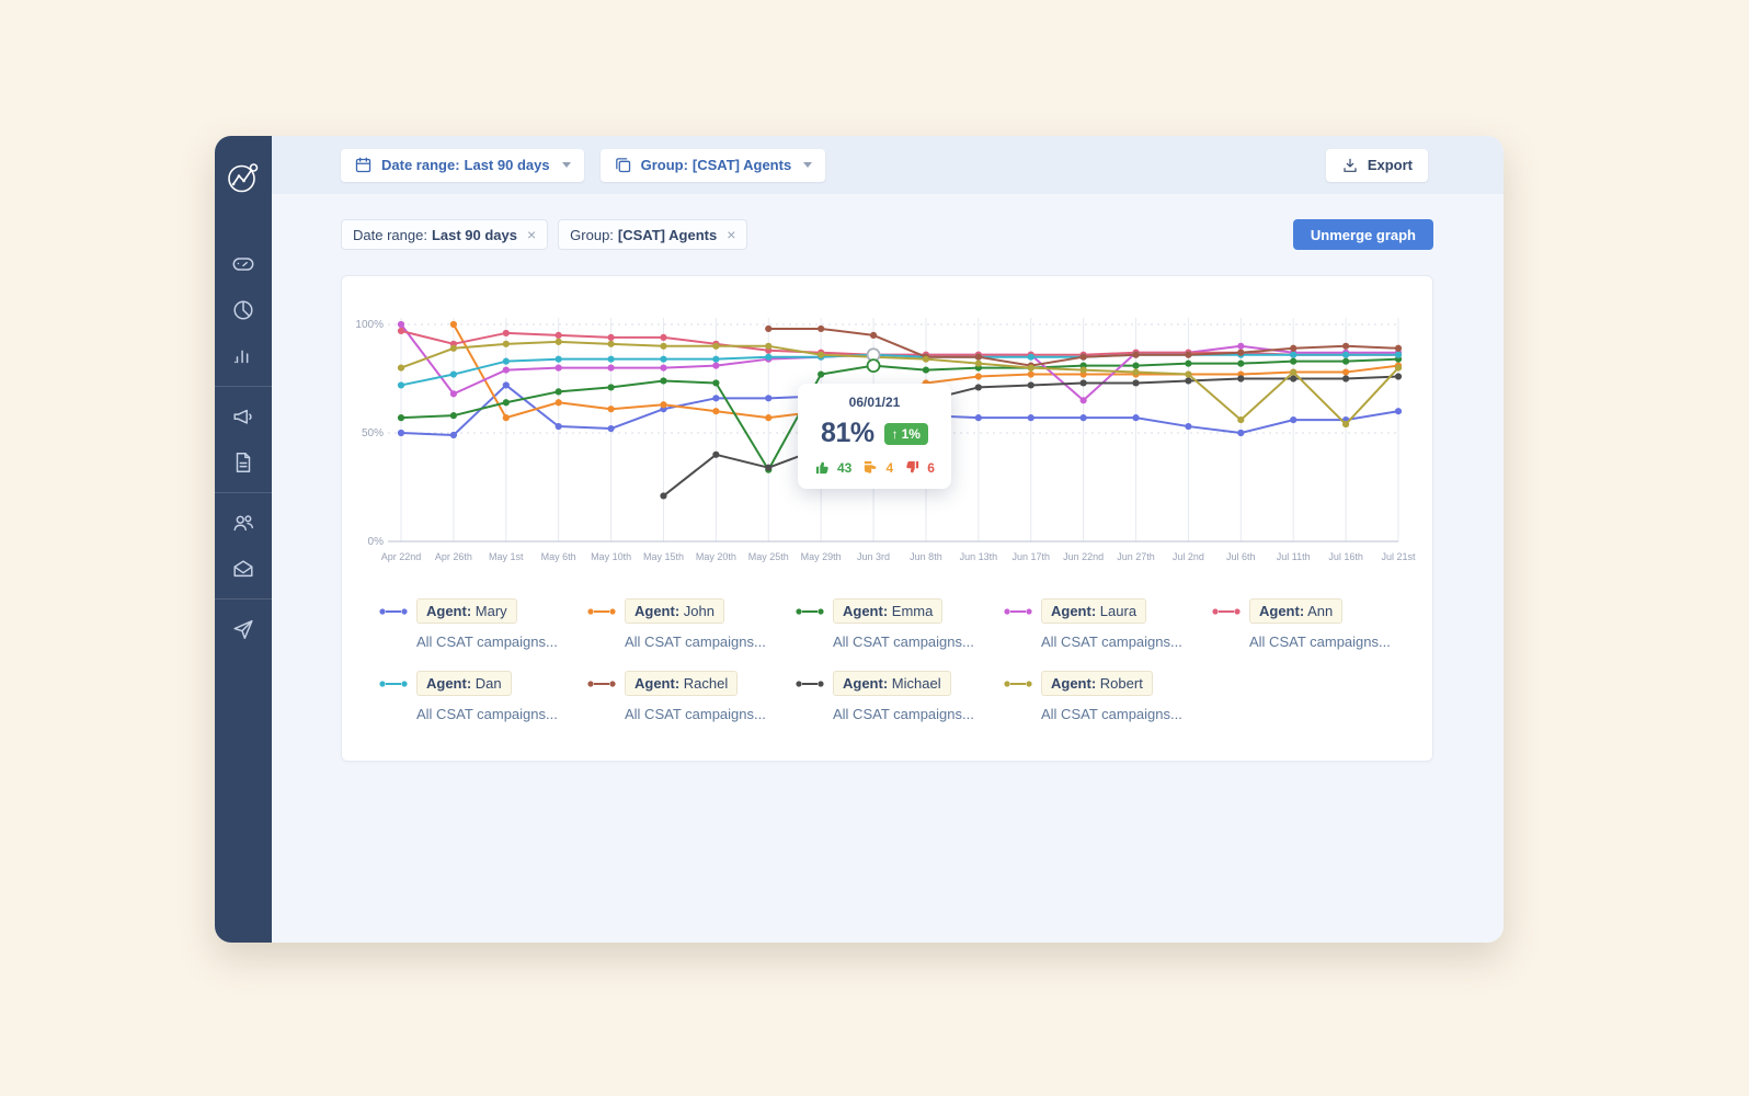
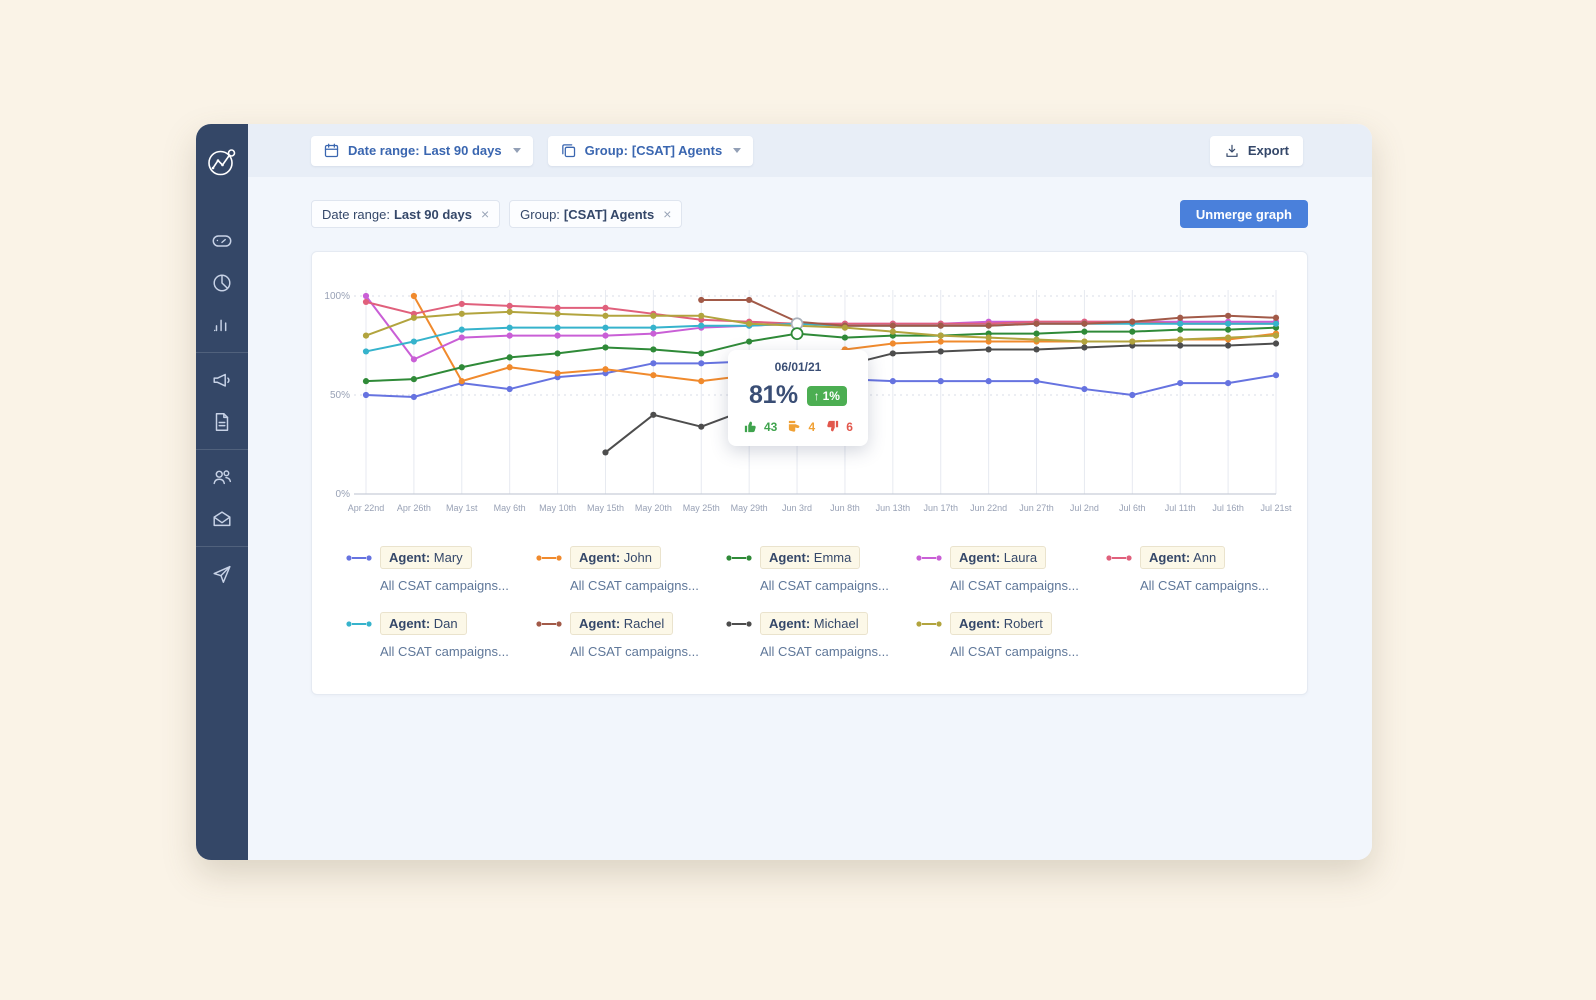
Agent: Mary/May 1st: 72% -> 56%
Agent: Mary/May 10th: 52% -> 59%
Agent: Emma/May 25th: 33% -> 71%
Agent: Rachel/Jun 3rd: 95% -> 87%
Agent: Rachel/Jun 17th: 81% -> 85%
Agent: Laura/Jun 22nd: 65% -> 87%
Agent: Laura/Jul 6th: 90% -> 87%
Agent: Robert/Jul 6th: 56% -> 77%
Agent: Robert/Jul 16th: 54% -> 79%
